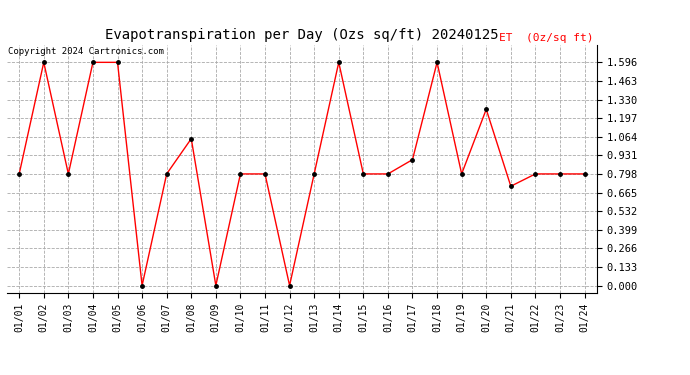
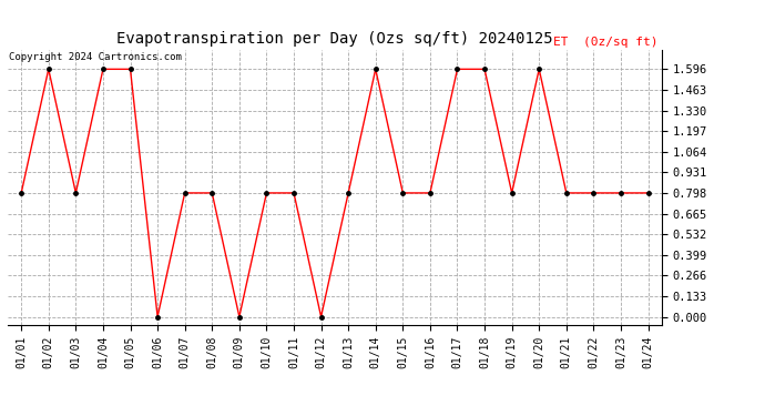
01/08: 1.05 -> 0.80
01/17: 0.90 -> 1.60
01/20: 1.26 -> 1.60
01/21: 0.71 -> 0.80
